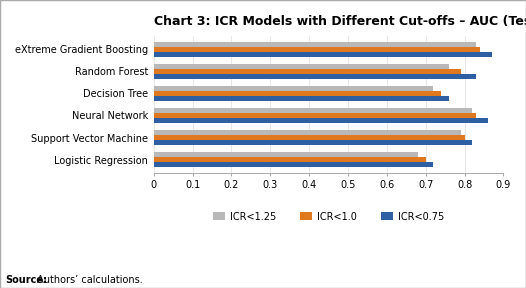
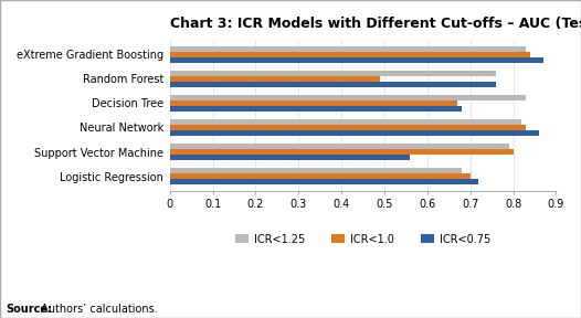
ICR<1.0/Random Forest: 0.79 -> 0.49
ICR<0.75/Random Forest: 0.83 -> 0.76
ICR<1.25/Decision Tree: 0.72 -> 0.83
ICR<1.0/Decision Tree: 0.74 -> 0.67
ICR<0.75/Decision Tree: 0.76 -> 0.68
ICR<0.75/Support Vector Machine: 0.82 -> 0.56
